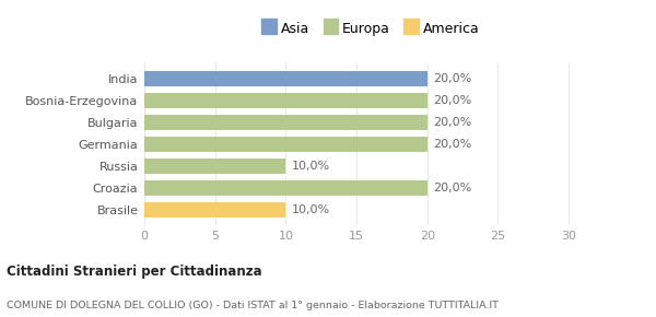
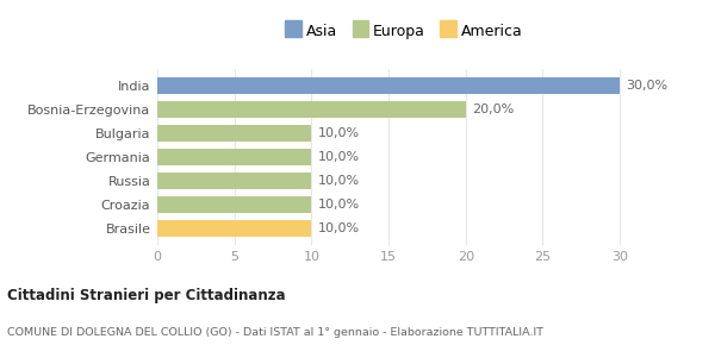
India: 20,0% -> 30,0%
Bulgaria: 20,0% -> 10,0%
Germania: 20,0% -> 10,0%
Croazia: 20,0% -> 10,0%
